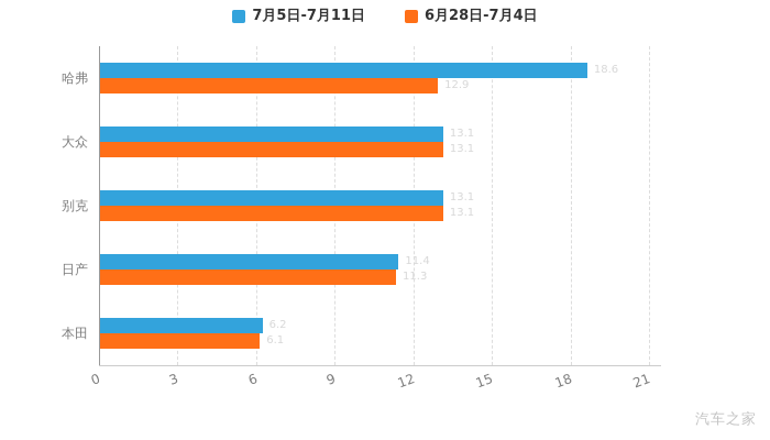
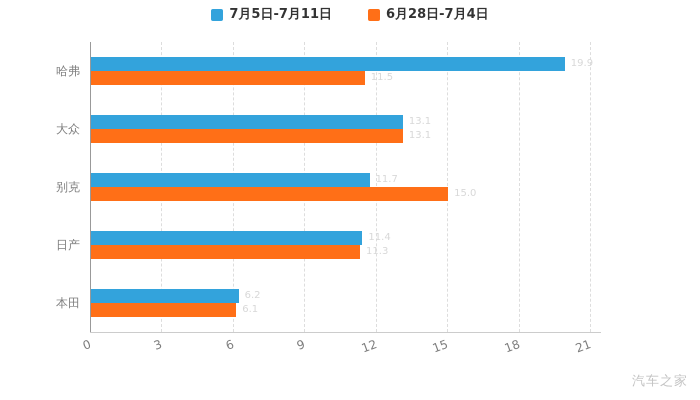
7月5日-7月11日/哈弗: 18.6 -> 19.9
6月28日-7月4日/哈弗: 12.9 -> 11.5
7月5日-7月11日/别克: 13.1 -> 11.7
6月28日-7月4日/别克: 13.1 -> 15.0
